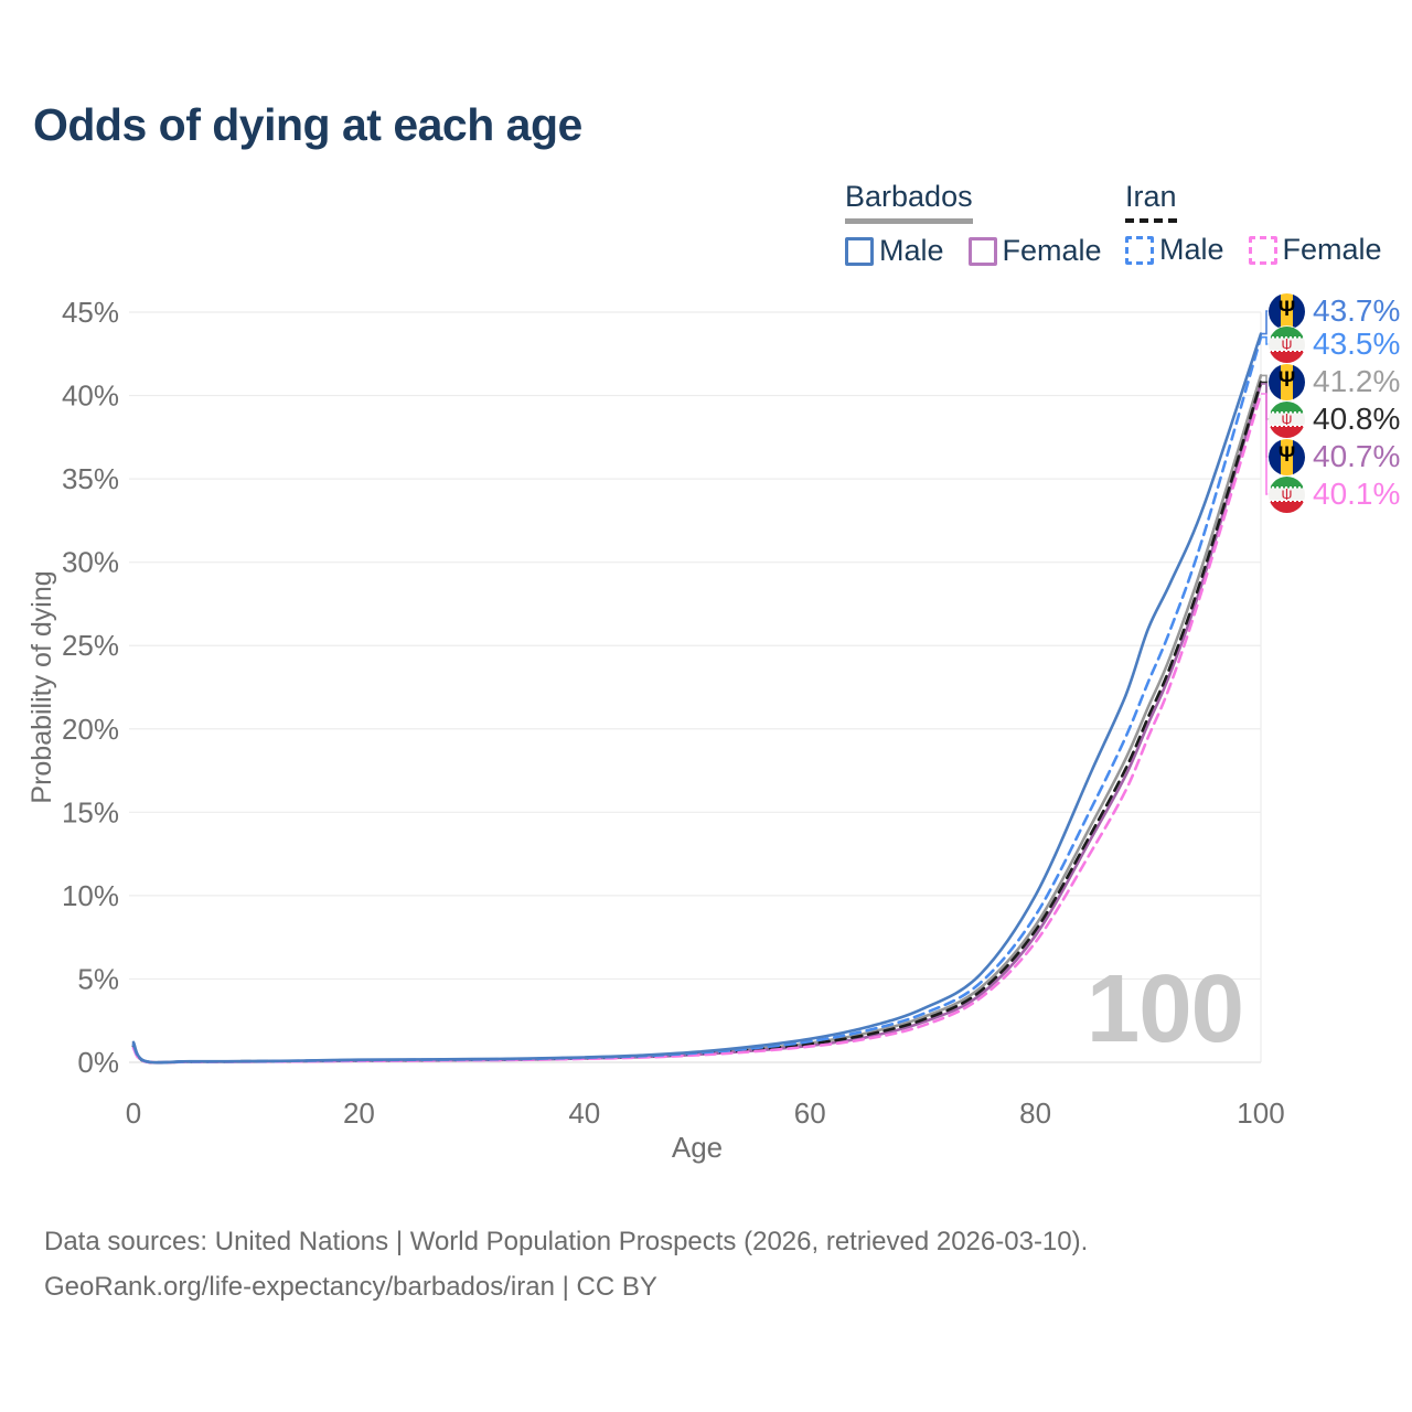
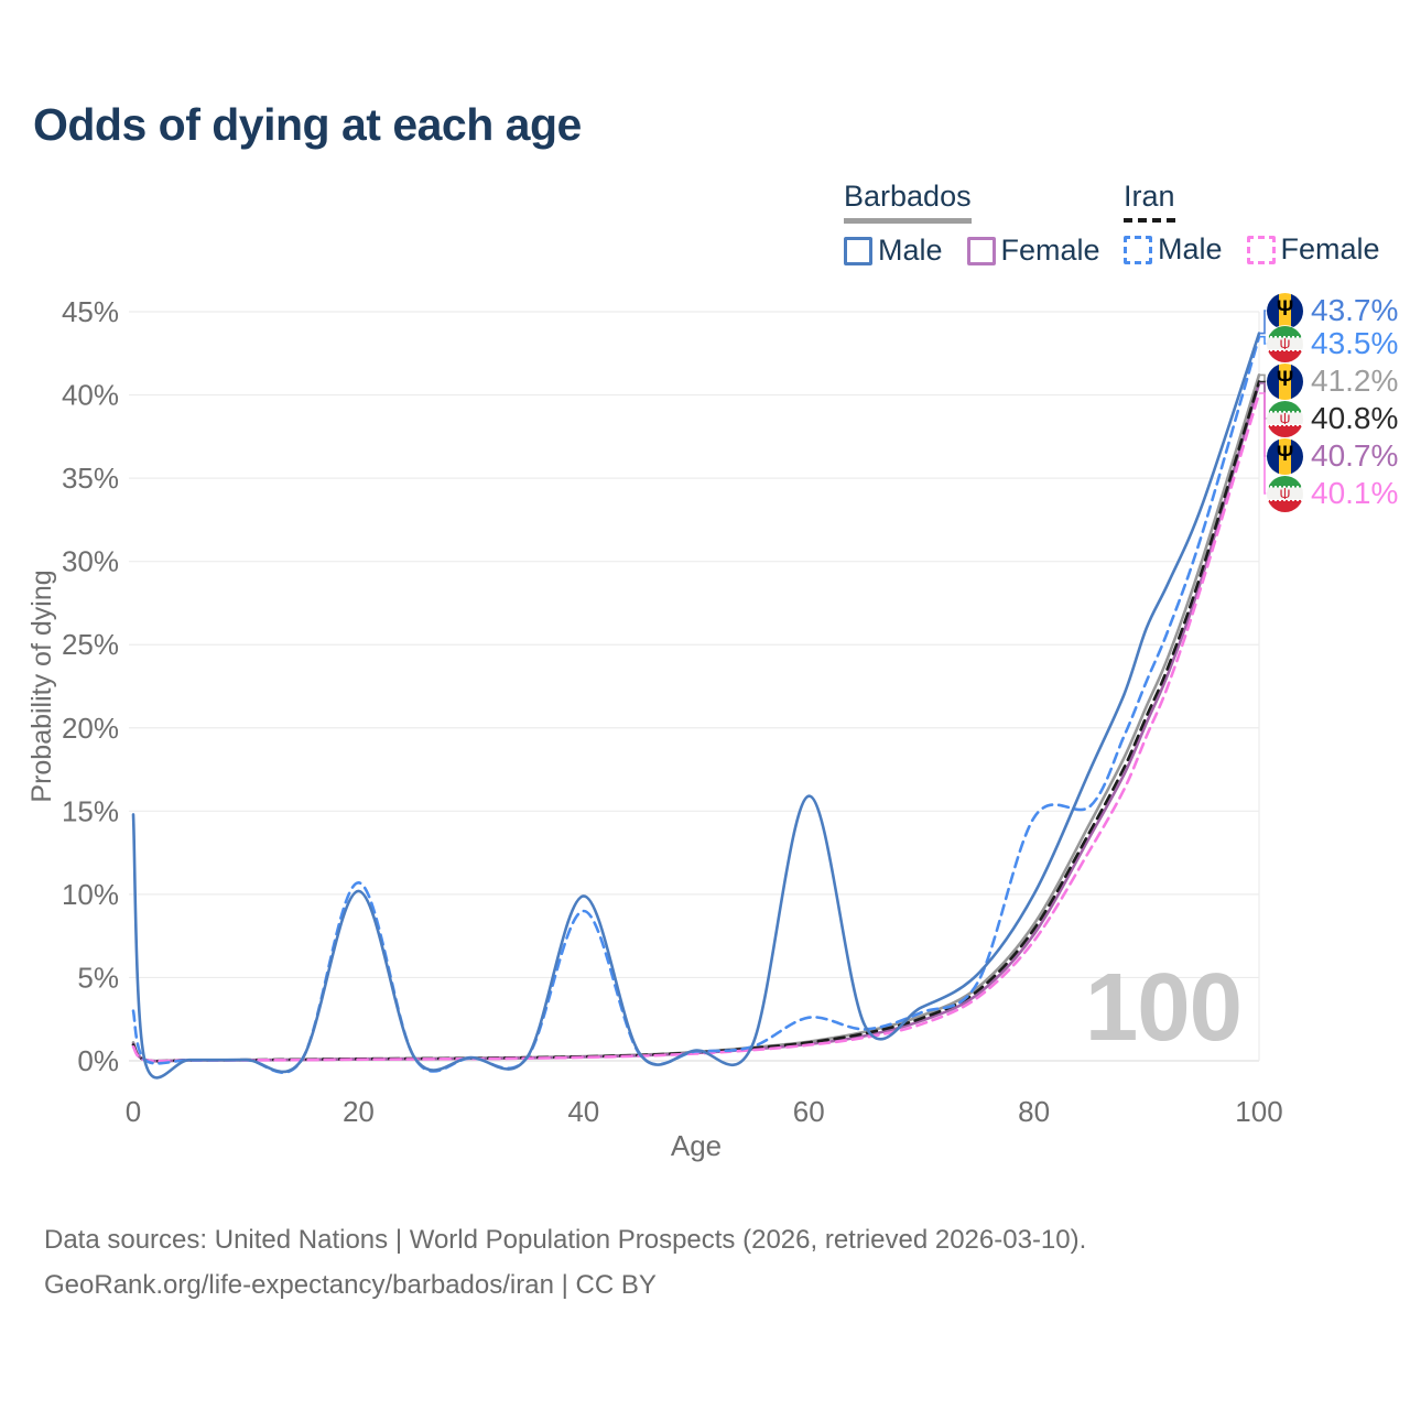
Iran Male/0: 1.1% -> 3.0%
Barbados Male/0: 1.2% -> 14.8%
Iran Male/20: 0.1% -> 10.7%
Barbados Male/20: 0.1% -> 10.2%
Iran Male/40: 0.3% -> 9.0%
Barbados Male/40: 0.3% -> 9.9%
Iran Male/60: 1.2% -> 2.6%
Barbados Male/60: 1.4% -> 15.9%
Iran Male/80: 8.8% -> 14.6%
